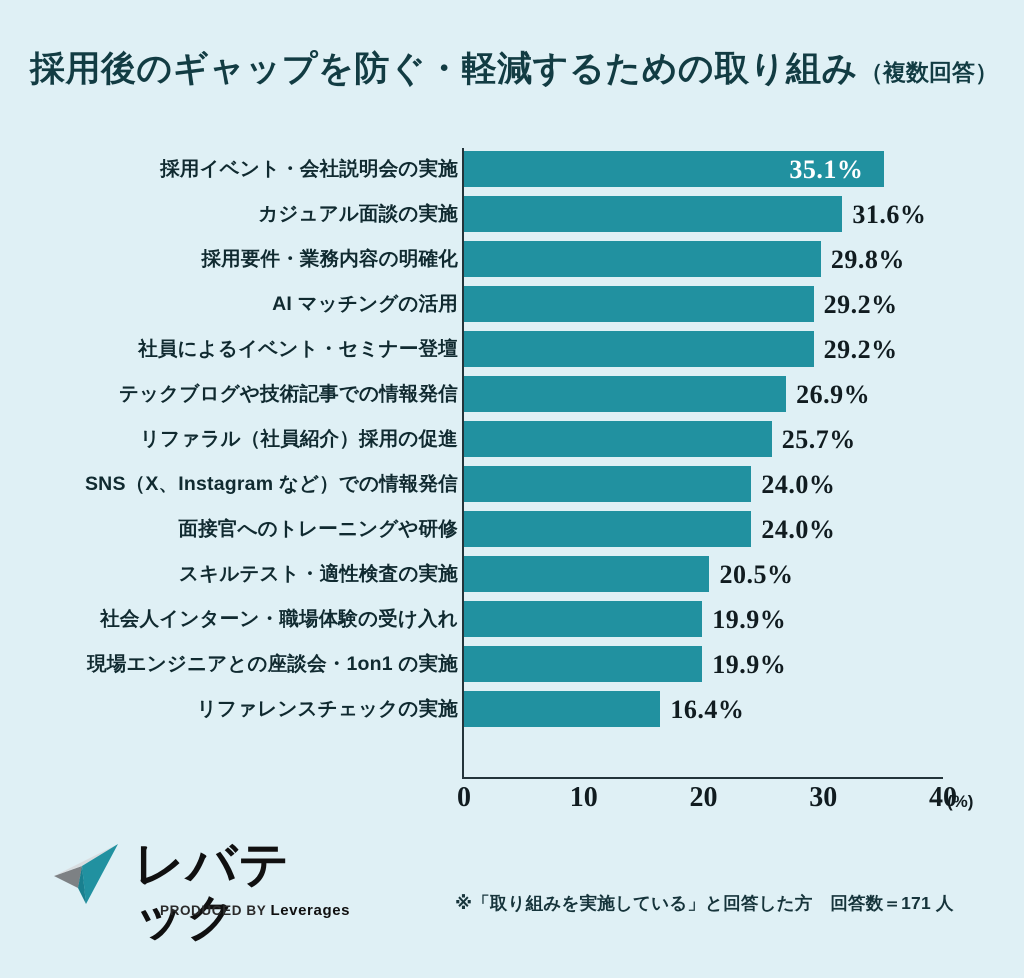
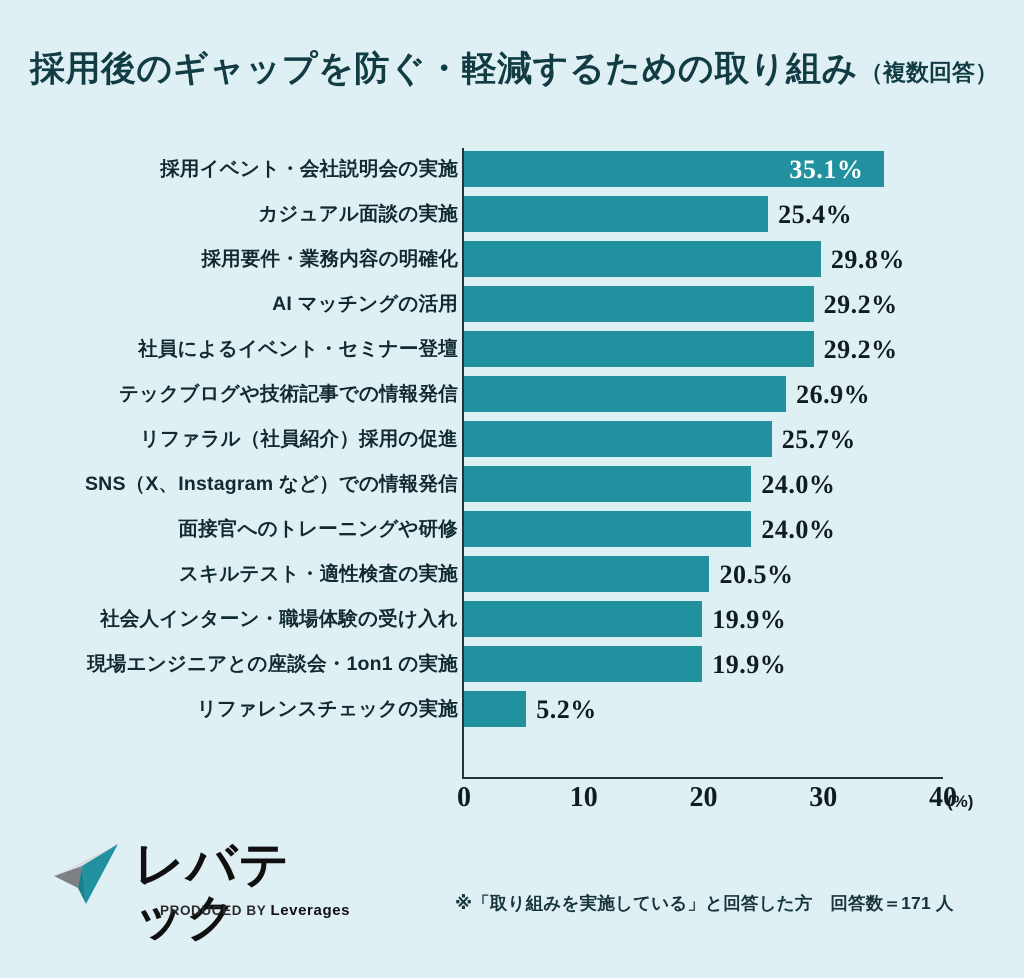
カジュアル面談の実施: 31.6% -> 25.4%
リファレンスチェックの実施: 16.4% -> 5.2%
